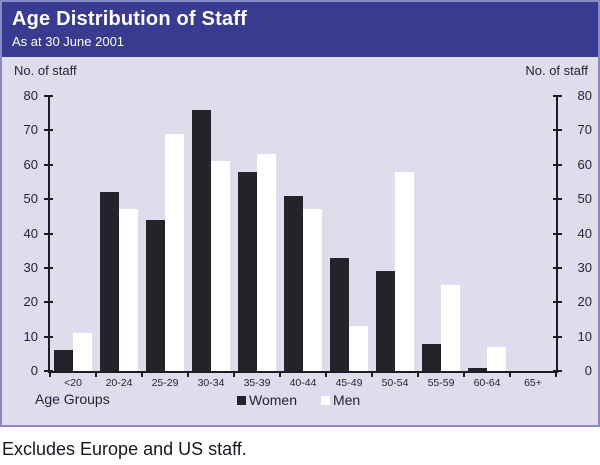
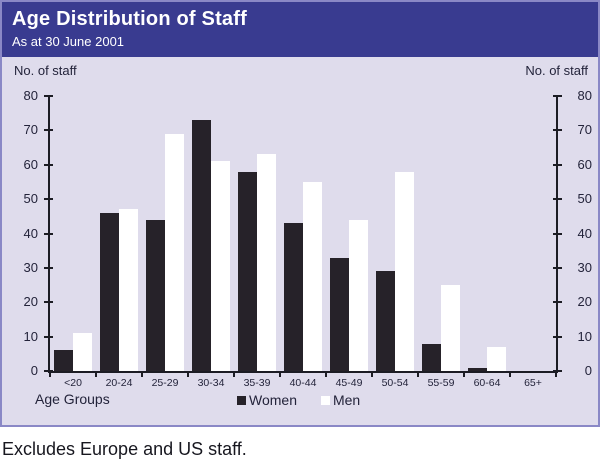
Women/20-24: 52 -> 46
Women/30-34: 76 -> 73
Women/40-44: 51 -> 43
Men/40-44: 47 -> 55
Men/45-49: 13 -> 44
